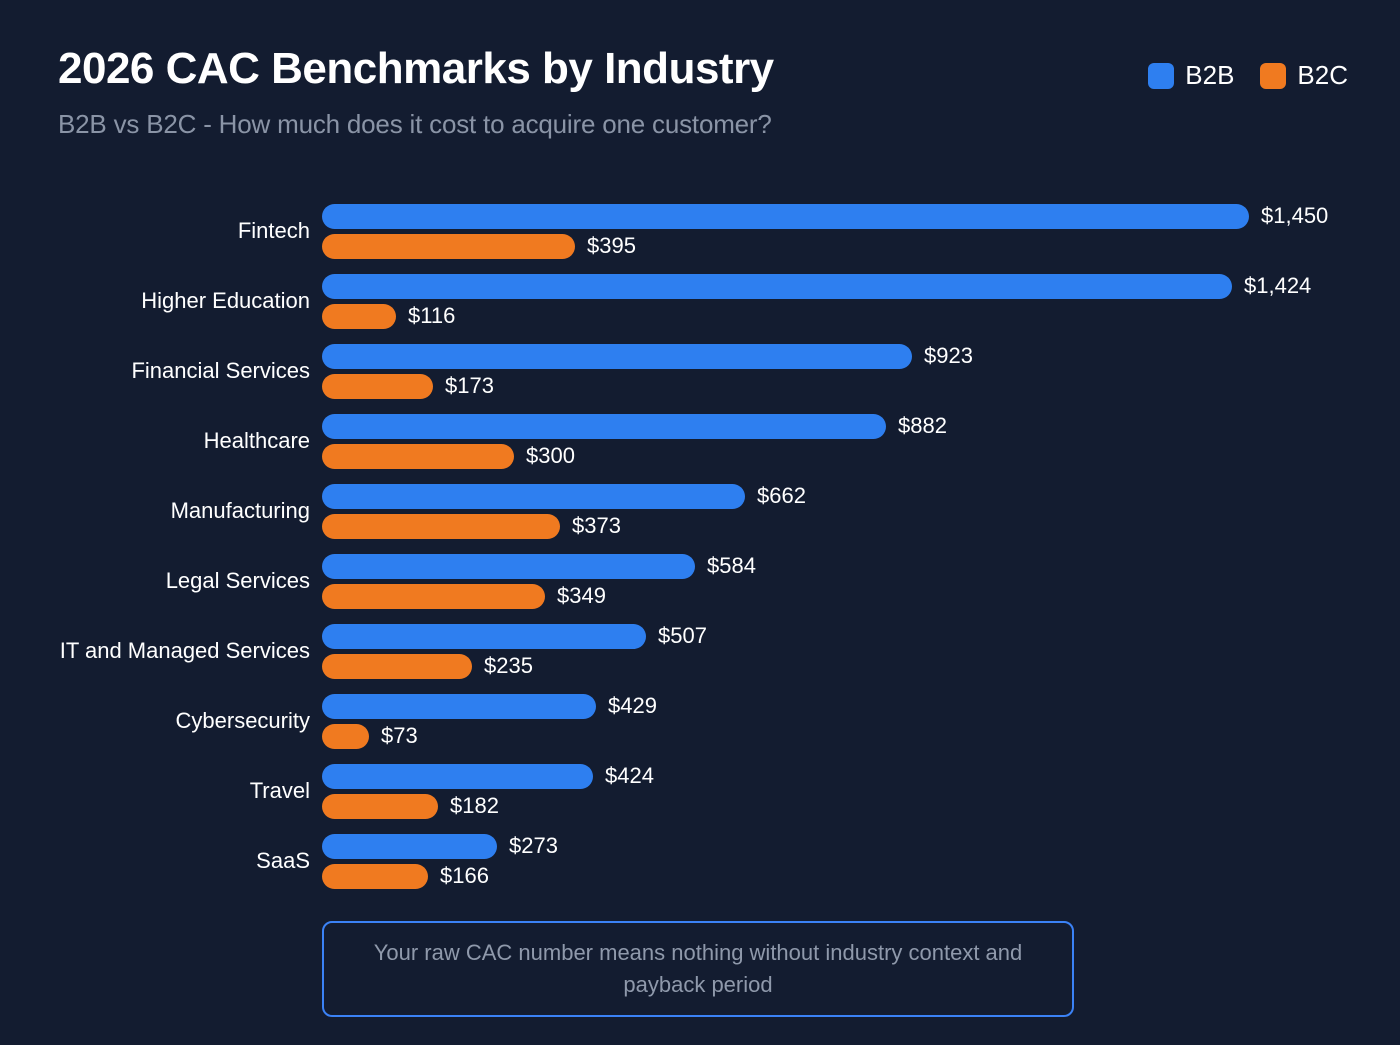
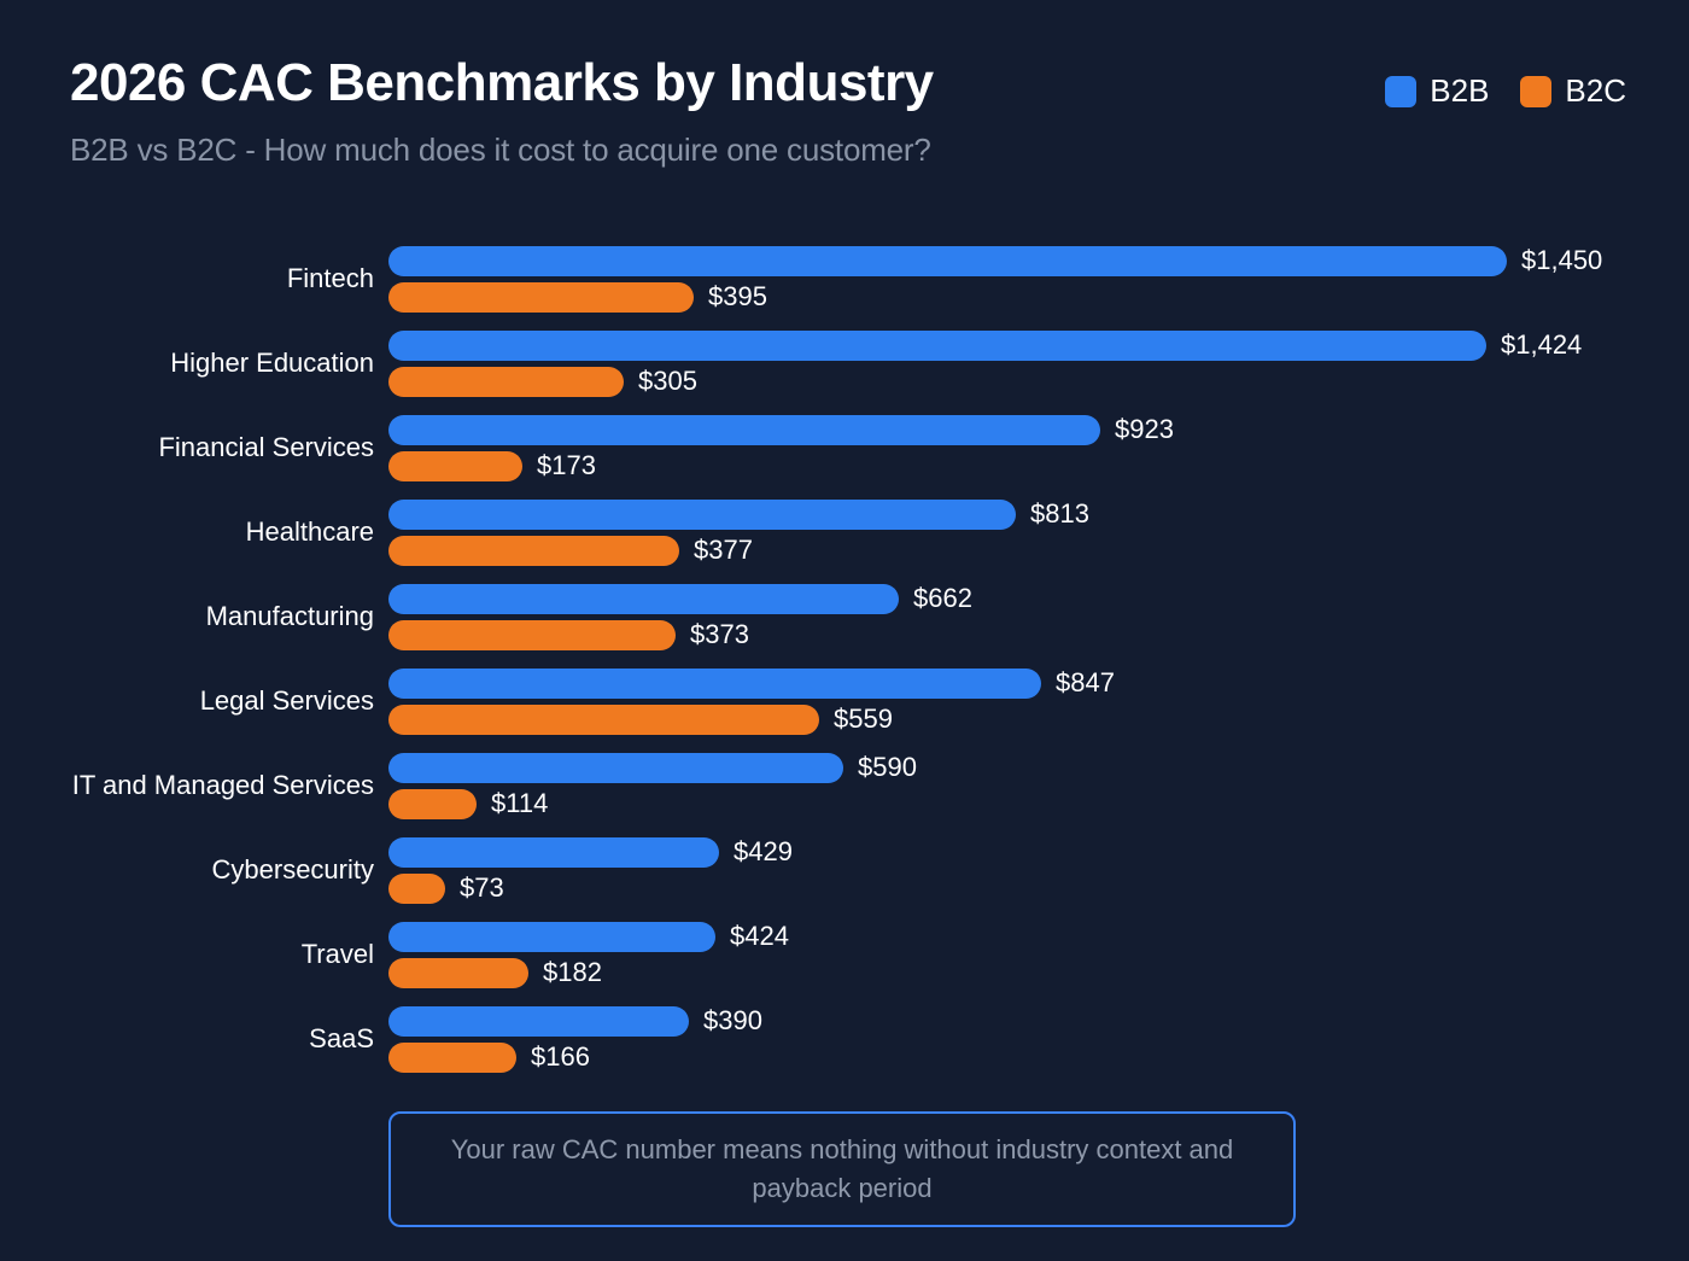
B2C/Higher Education: $116 -> $305
B2B/Healthcare: $882 -> $813
B2C/Healthcare: $300 -> $377
B2B/Legal Services: $584 -> $847
B2C/Legal Services: $349 -> $559
B2B/IT and Managed Services: $507 -> $590
B2C/IT and Managed Services: $235 -> $114
B2B/SaaS: $273 -> $390
